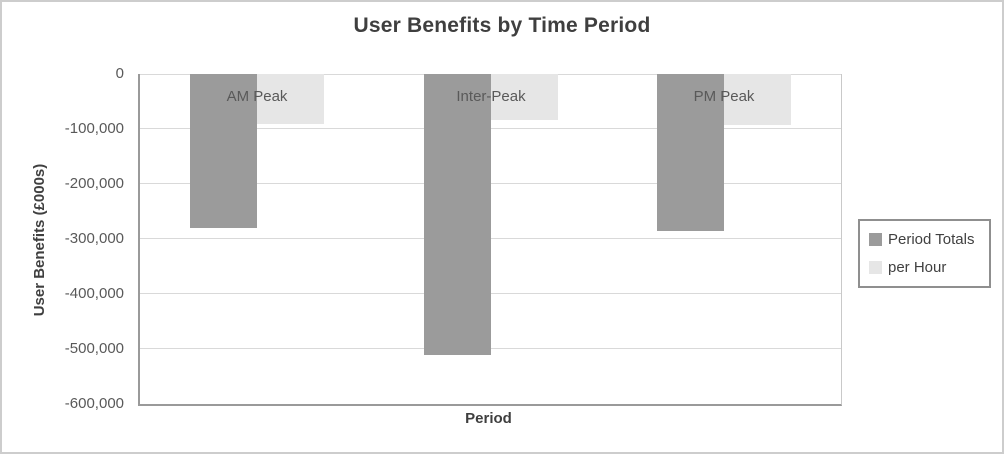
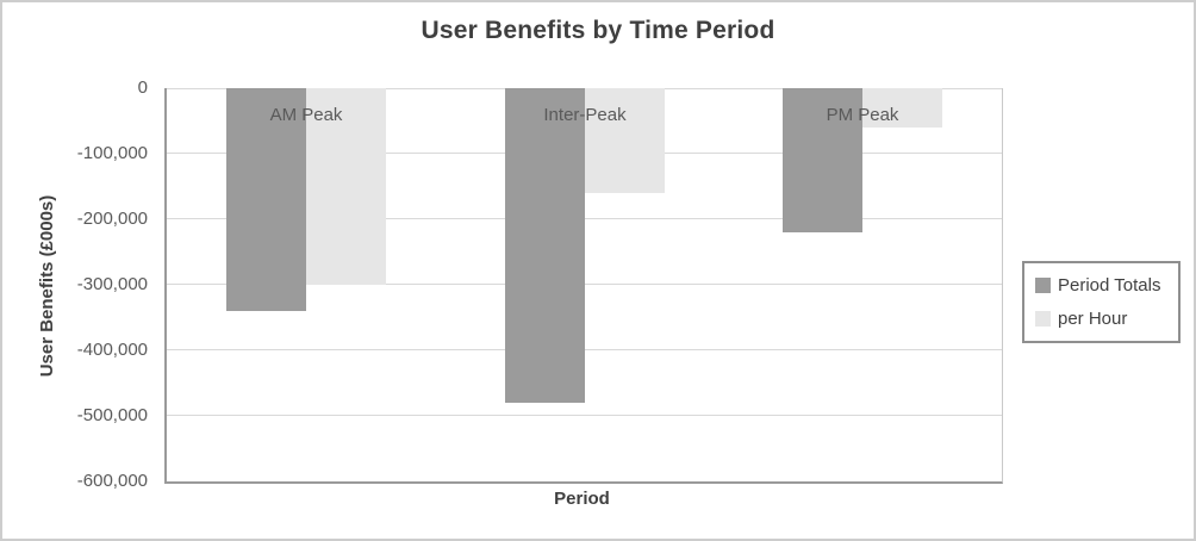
Period Totals/AM Peak: -280000 -> -340000
per Hour/AM Peak: -90000 -> -300000
Period Totals/Inter-Peak: -510000 -> -480000
per Hour/Inter-Peak: -80000 -> -160000
Period Totals/PM Peak: -280000 -> -220000
per Hour/PM Peak: -90000 -> -60000
